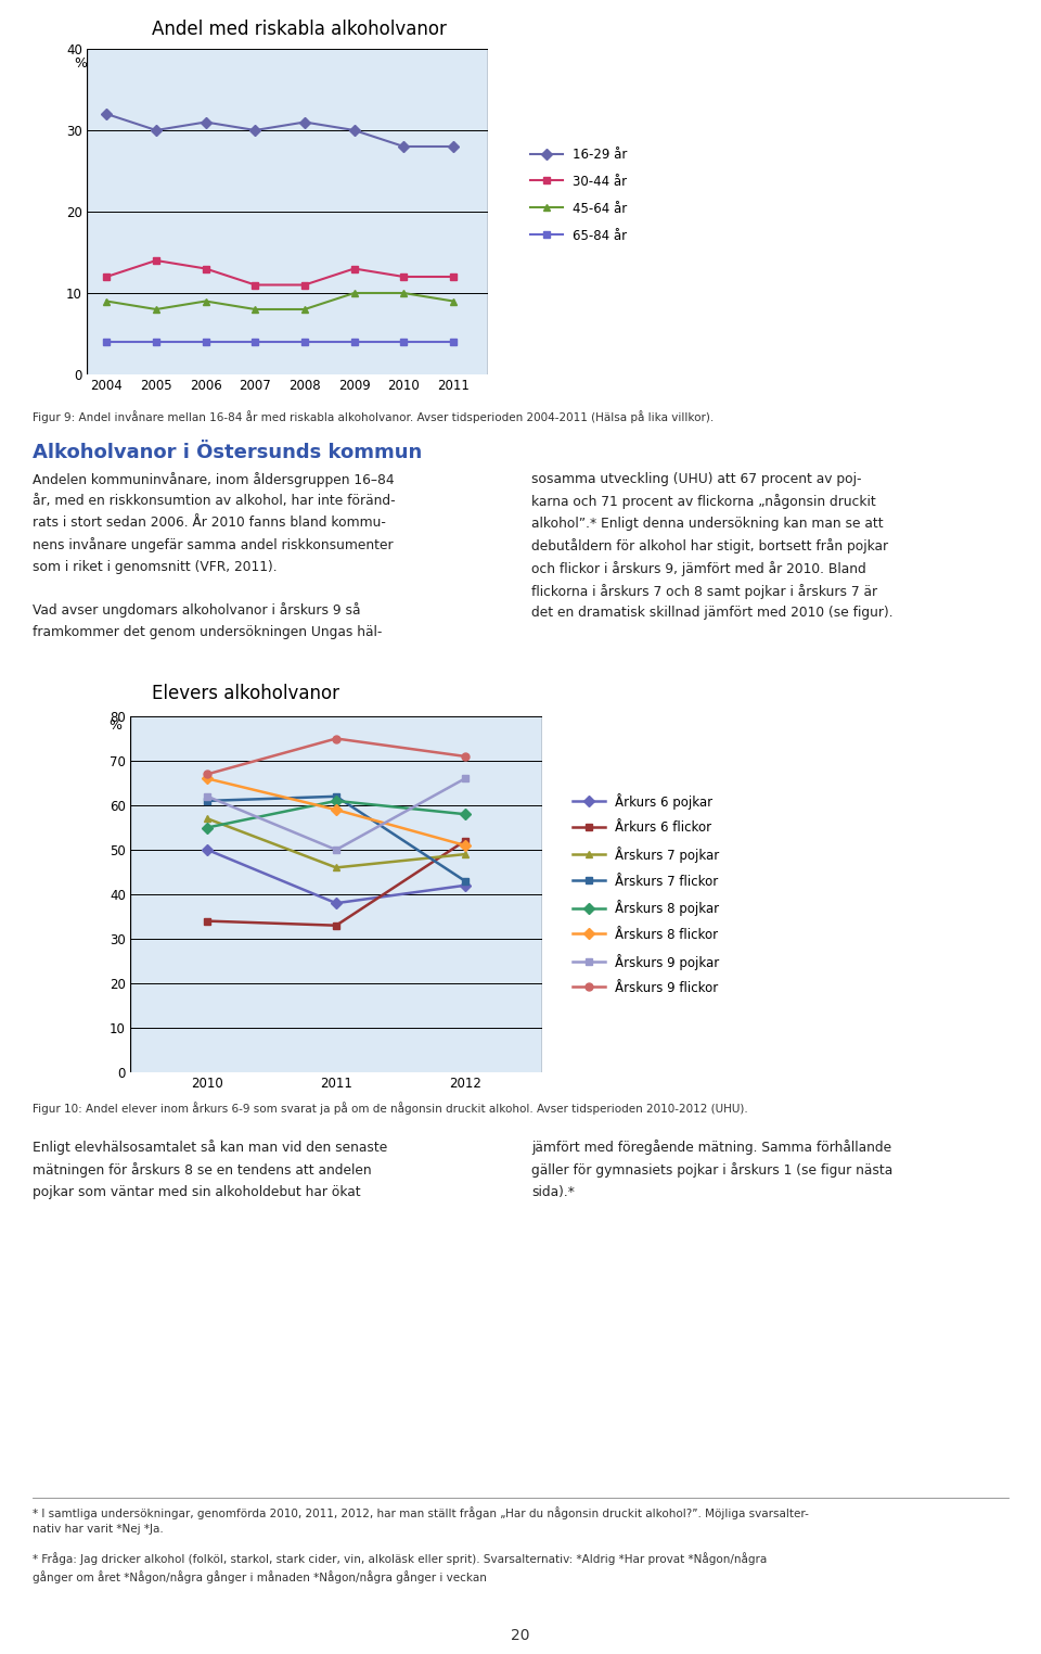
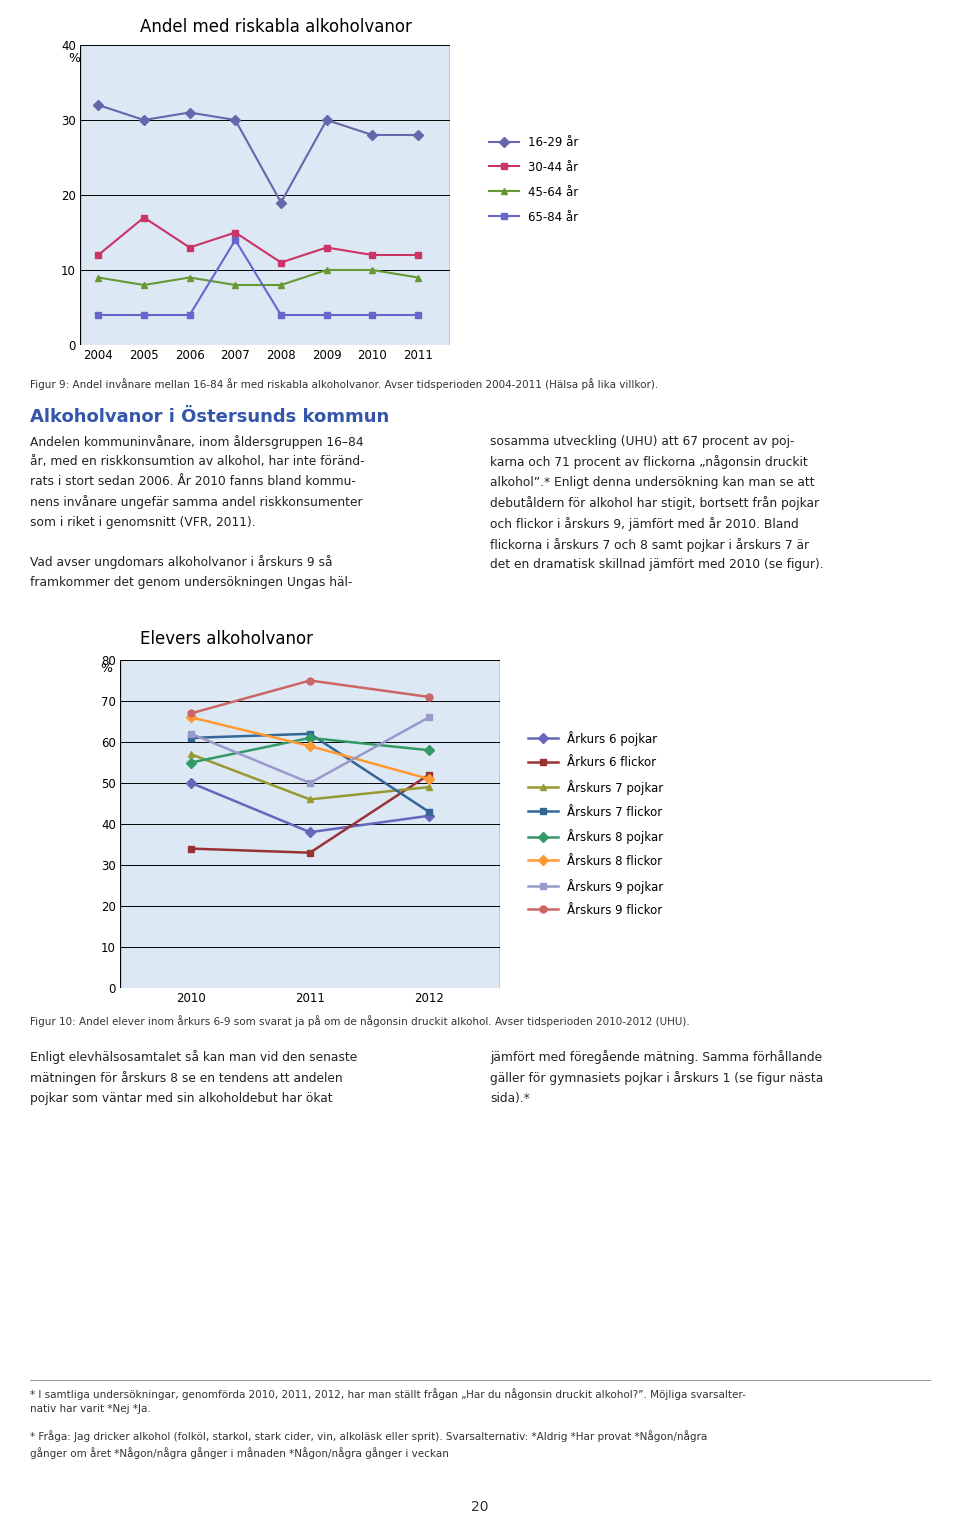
30-44 år/2005: 14 -> 17
30-44 år/2007: 11 -> 15
65-84 år/2007: 4 -> 14
16-29 år/2008: 31 -> 19
